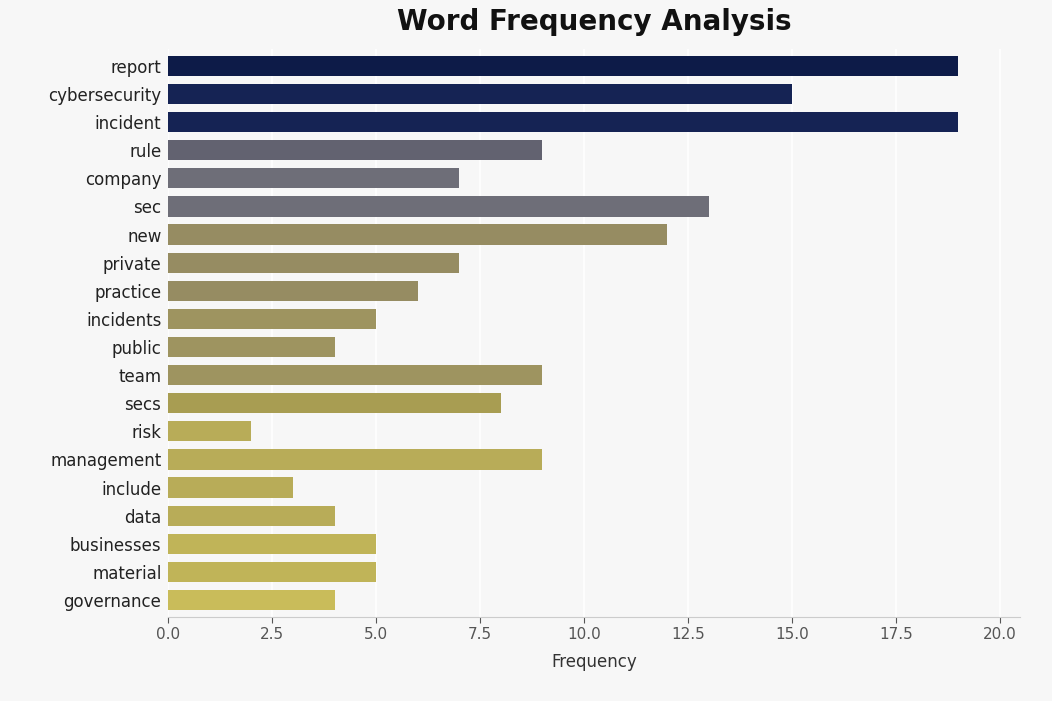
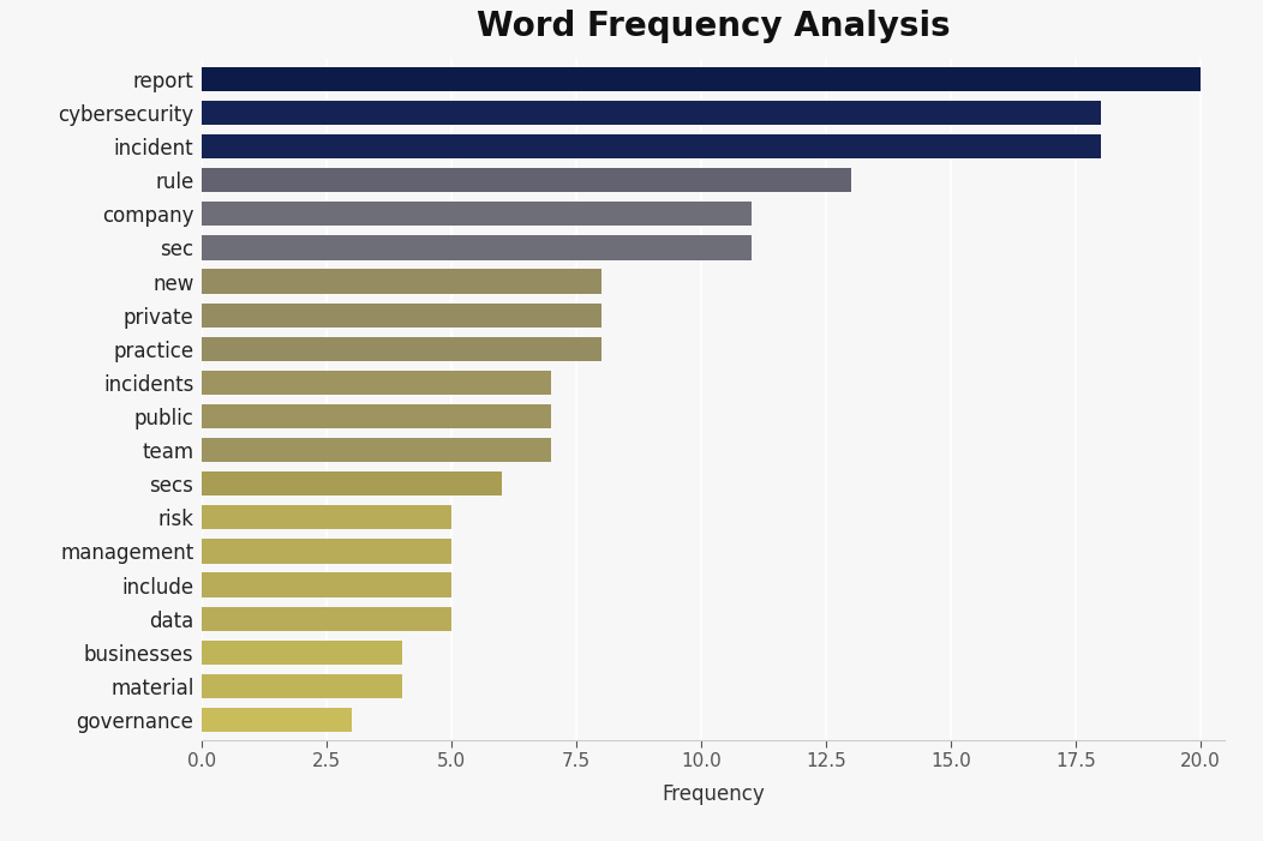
report: 19 -> 20
cybersecurity: 15 -> 18
incident: 19 -> 18
rule: 9 -> 13
company: 7 -> 11
sec: 13 -> 11
new: 12 -> 8
private: 7 -> 8
practice: 6 -> 8
incidents: 5 -> 7
public: 4 -> 7
team: 9 -> 7
secs: 8 -> 6
risk: 2 -> 5
management: 9 -> 5
include: 3 -> 5
data: 4 -> 5
businesses: 5 -> 4
material: 5 -> 4
governance: 4 -> 3
